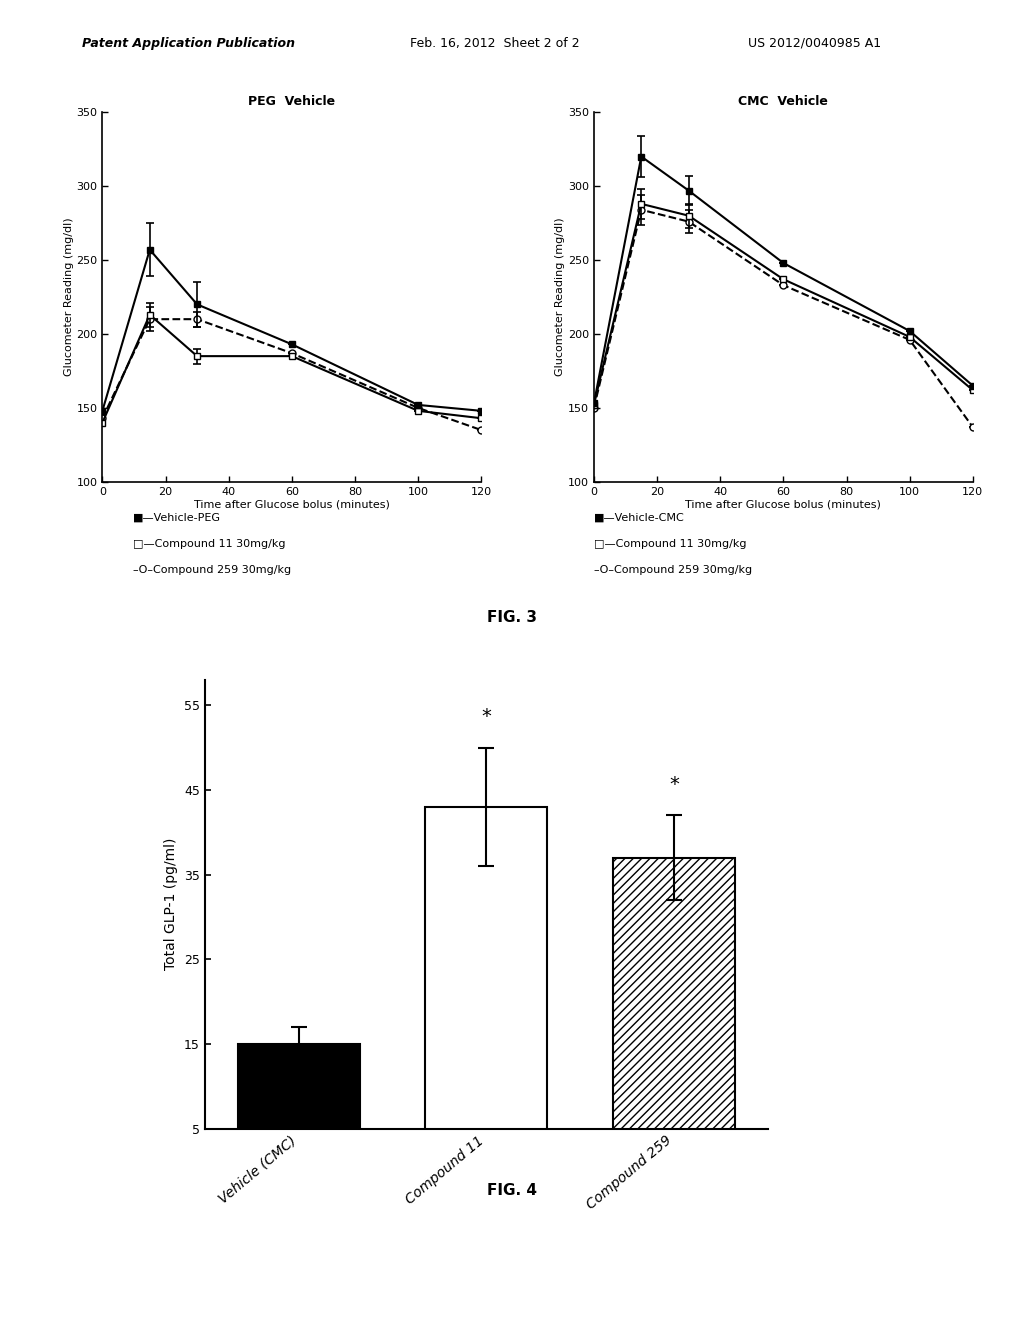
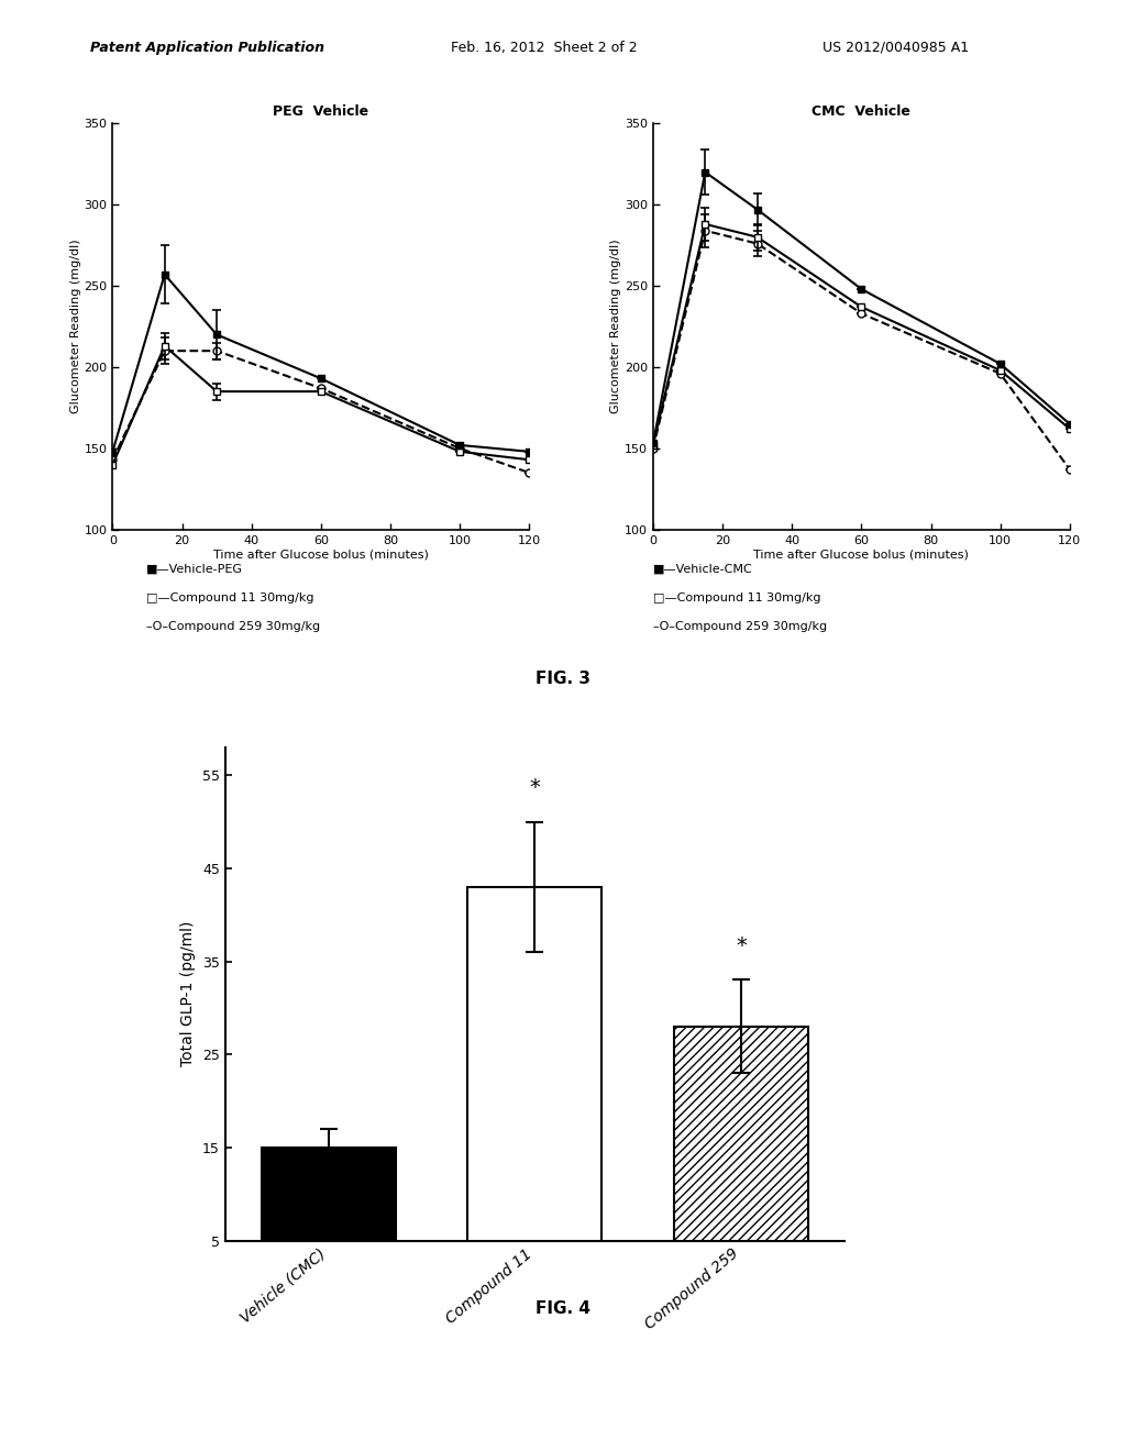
Compound 259: 37 -> 28
